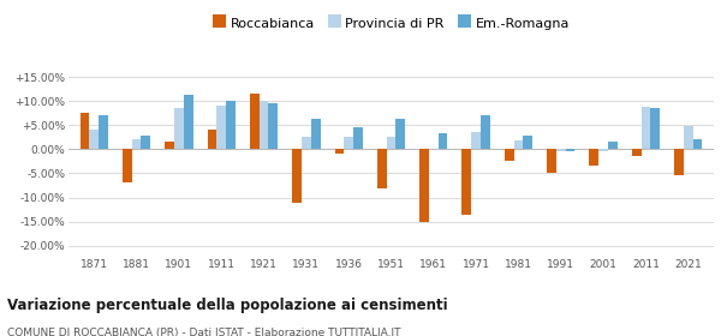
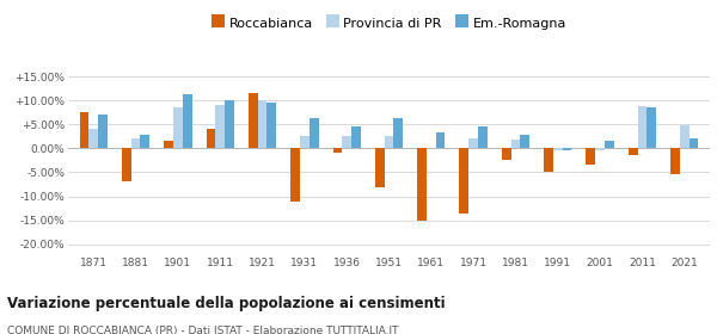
Provincia di PR/1971: 3.5% -> 2.2%
Em.-Romagna/1971: 7.0% -> 4.6%
